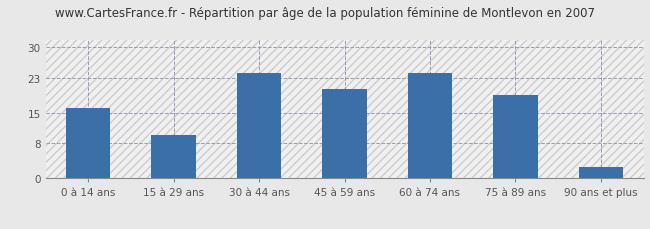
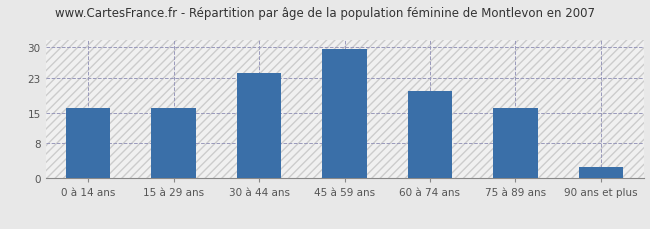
15 à 29 ans: 10.0 -> 16.0
45 à 59 ans: 20.5 -> 29.5
60 à 74 ans: 24.0 -> 20.0
75 à 89 ans: 19.0 -> 16.0
